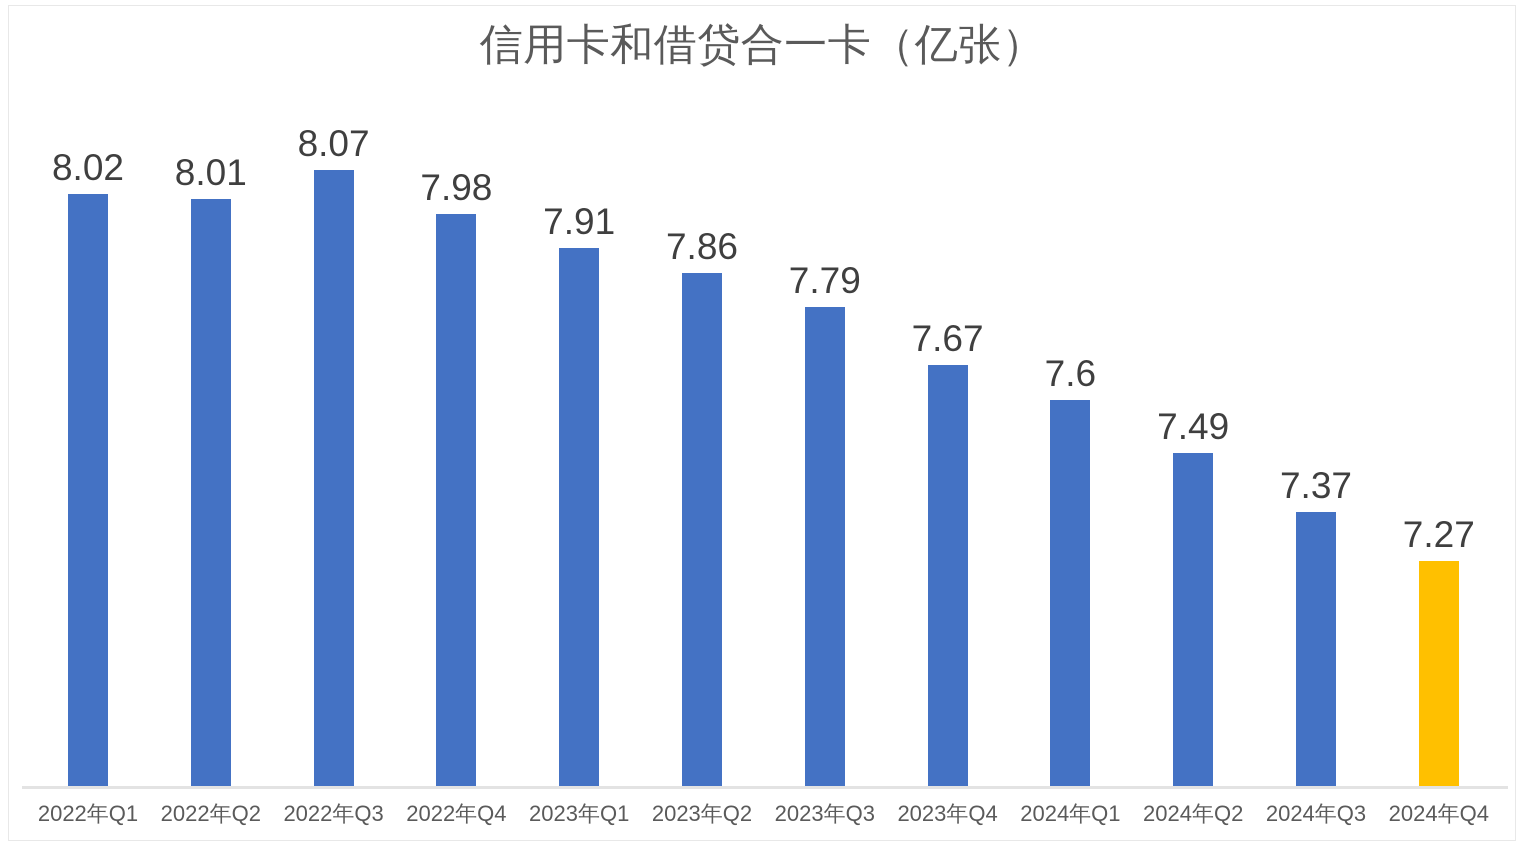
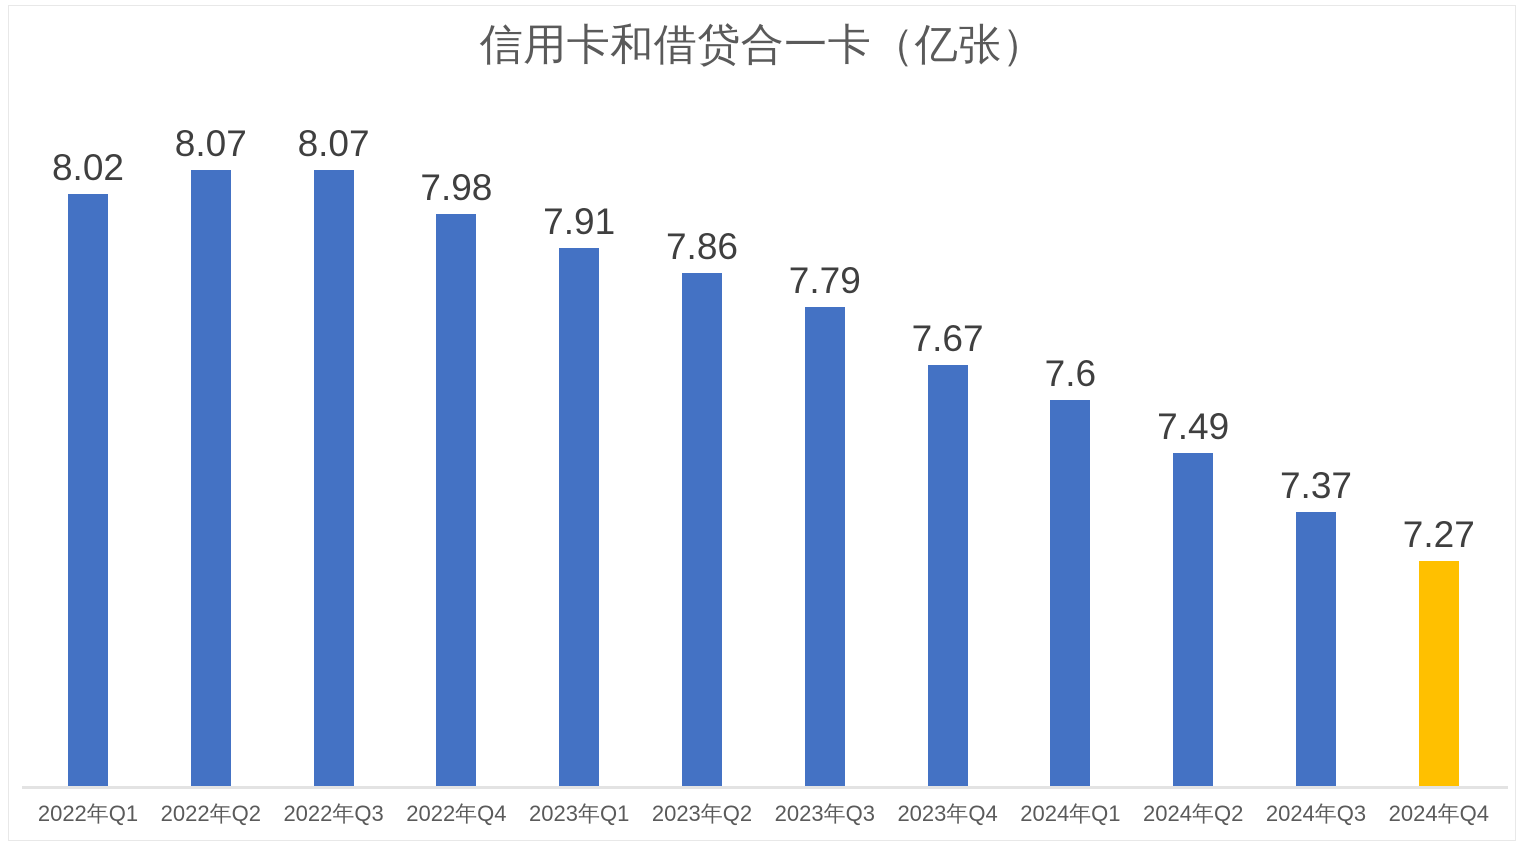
2022年Q2: 8.01 -> 8.07
